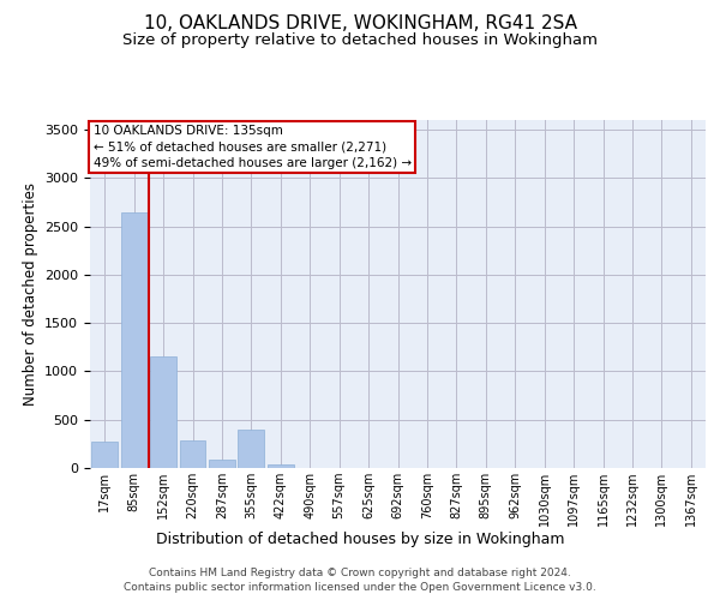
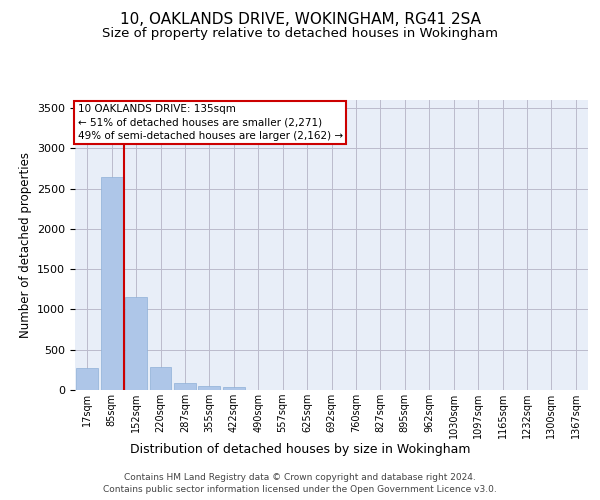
355sqm: 400 -> 40
